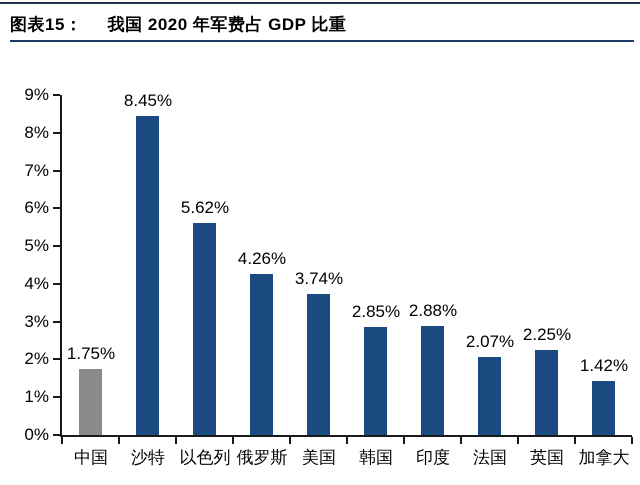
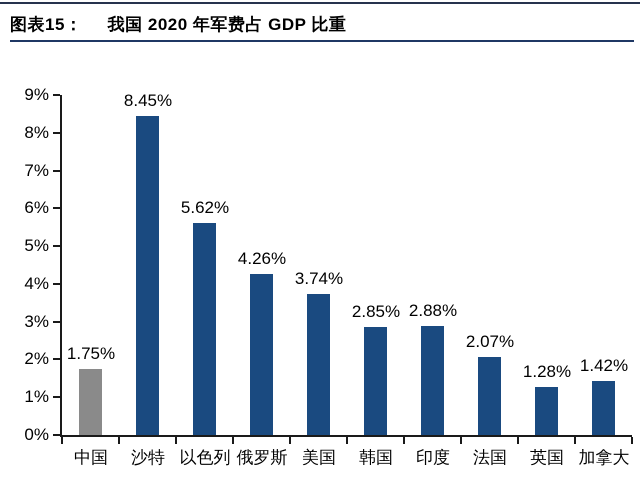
英国: 2.25% -> 1.28%
